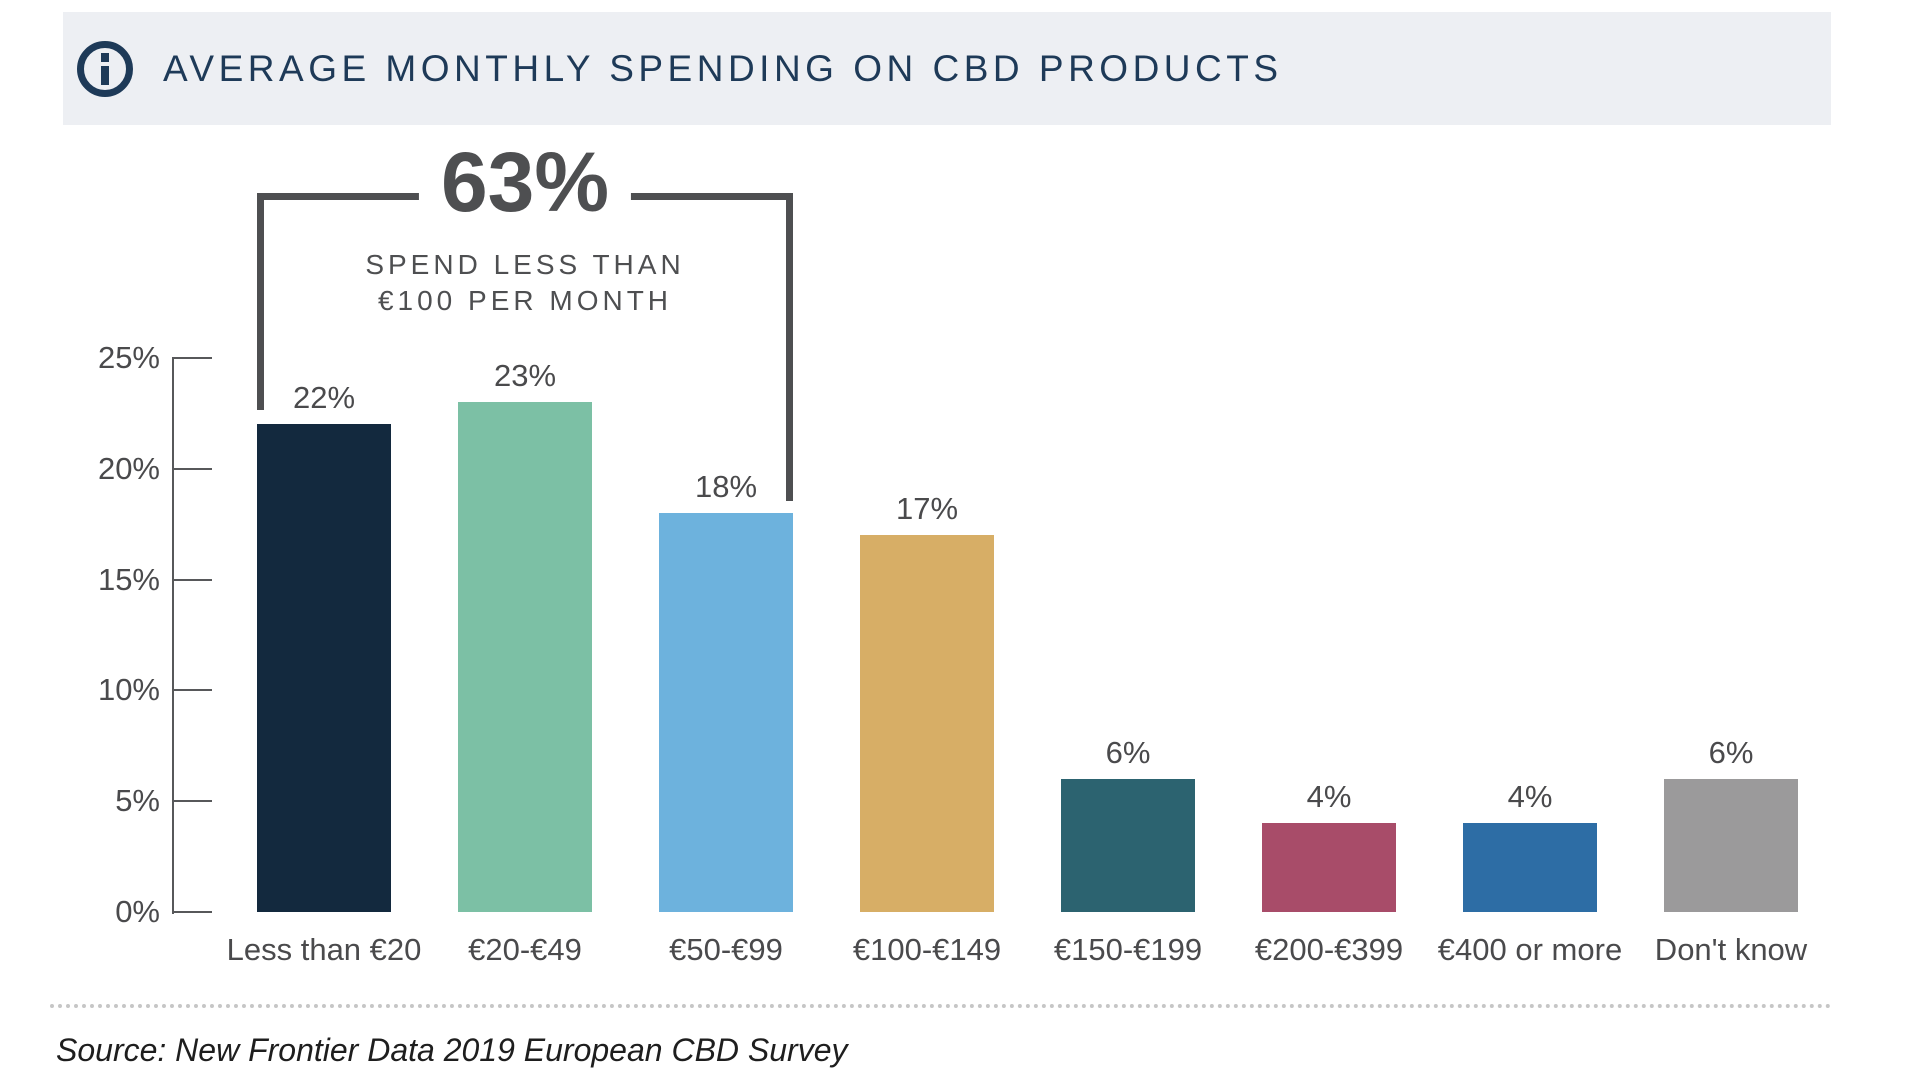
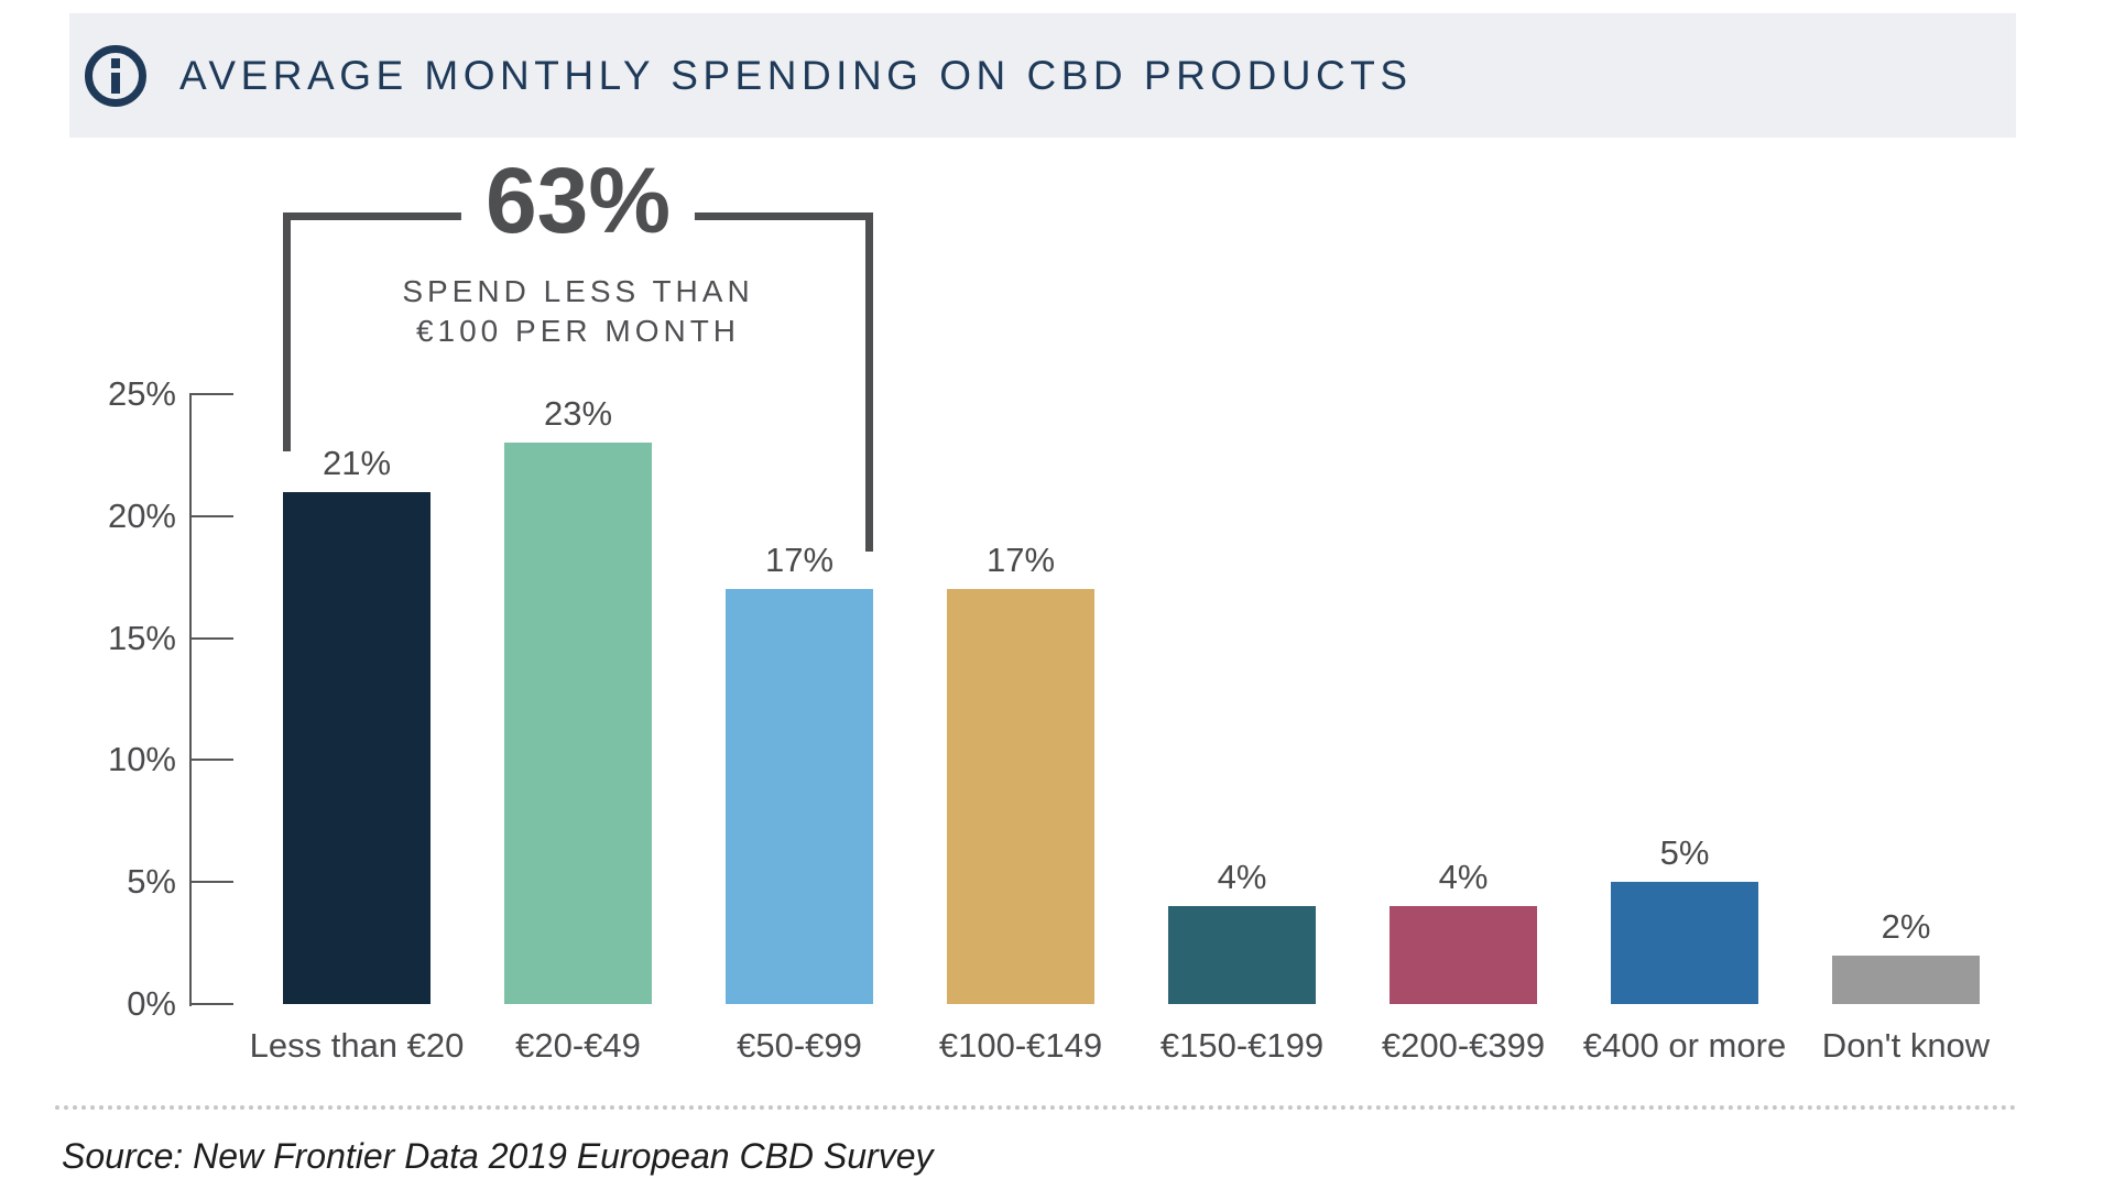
Less than €20: 22% -> 21%
€50-€99: 18% -> 17%
€150-€199: 6% -> 4%
€400 or more: 4% -> 5%
Don't know: 6% -> 2%
